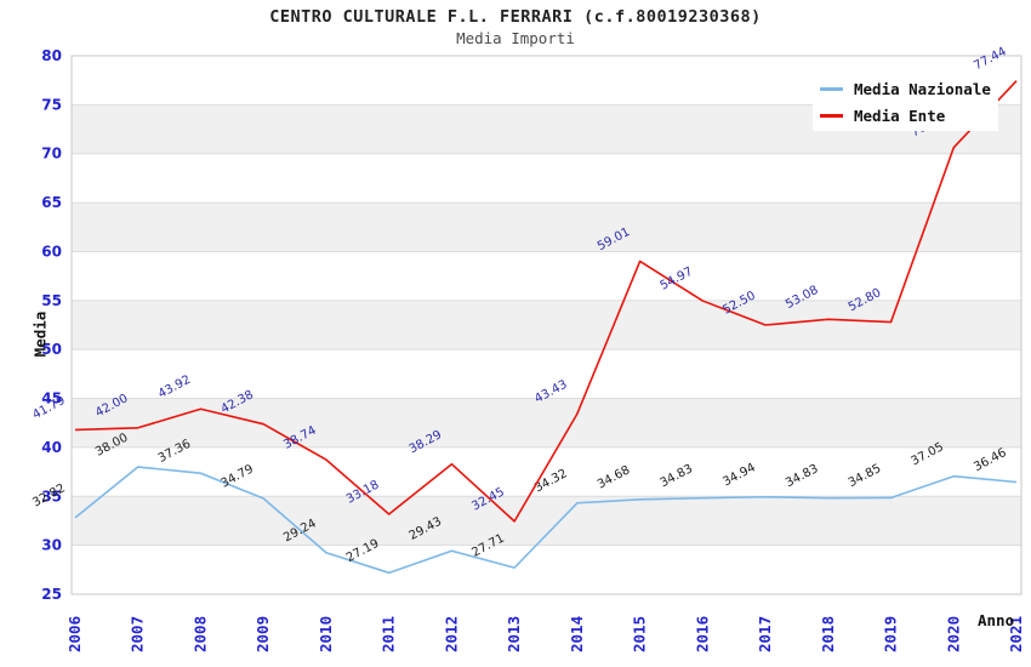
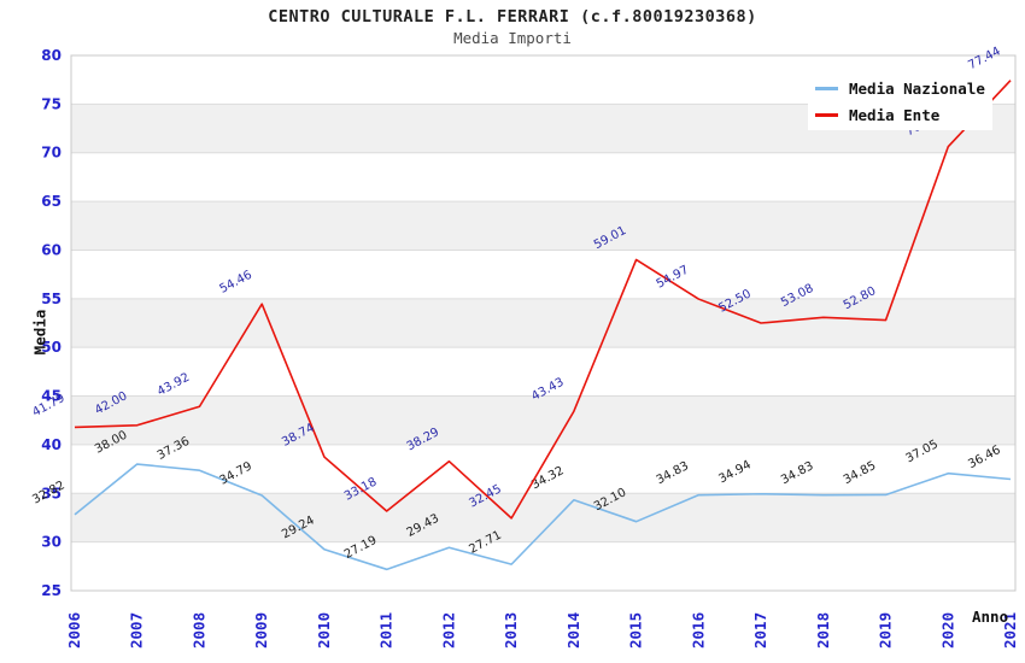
Media Ente/2009: 42.38 -> 54.46
Media Nazionale/2015: 34.68 -> 32.10
